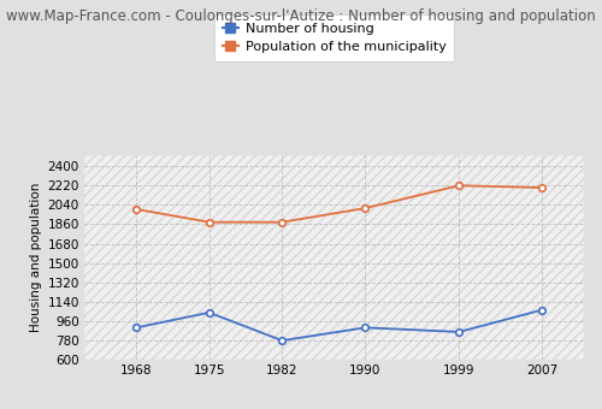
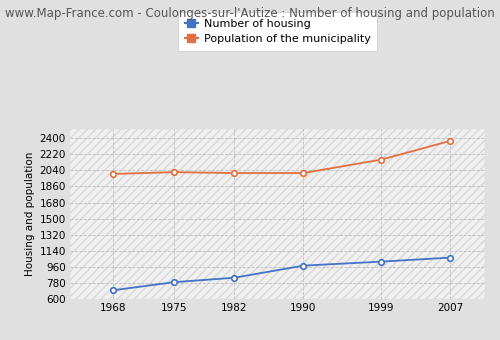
Number of housing/1968: 900 -> 700
Number of housing/1975: 1040 -> 790
Population of the municipality/1975: 1880 -> 2020
Number of housing/1982: 780 -> 840
Population of the municipality/1982: 1880 -> 2010
Number of housing/1990: 900 -> 980
Number of housing/1999: 860 -> 1020
Population of the municipality/1999: 2220 -> 2160
Population of the municipality/2007: 2200 -> 2370
